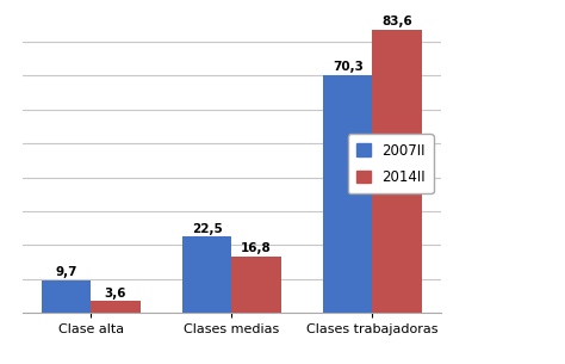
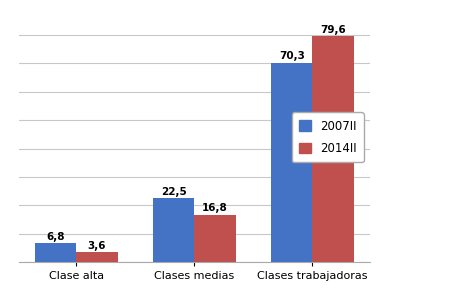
2007II/Clase alta: 9,7 -> 6,8
2014II/Clases trabajadoras: 83,6 -> 79,6
